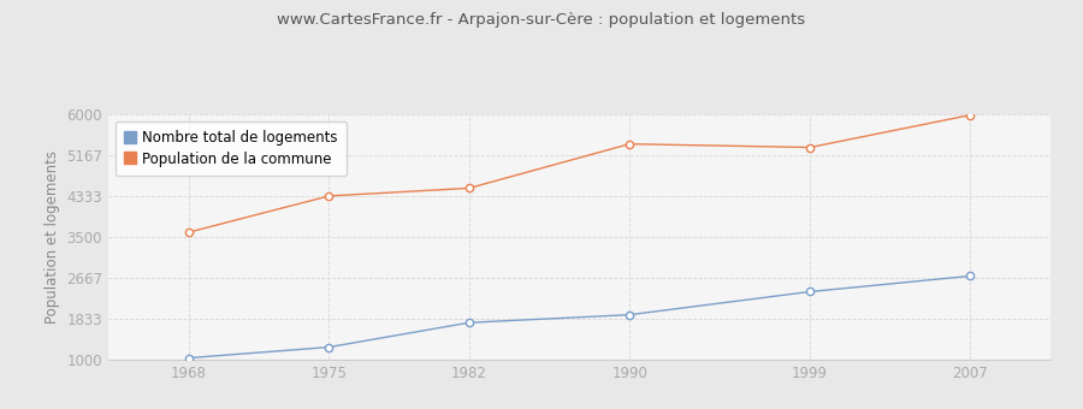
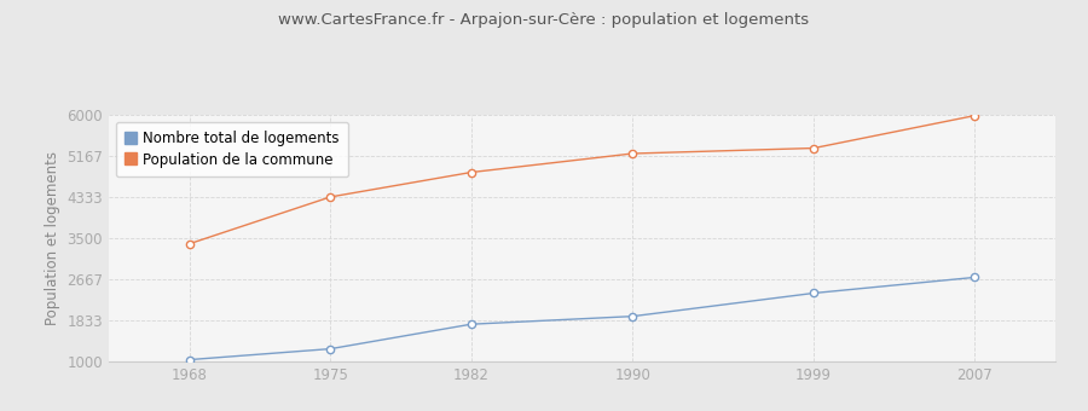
Population de la commune/1968: 3600 -> 3390
Population de la commune/1982: 4500 -> 4840
Population de la commune/1990: 5400 -> 5220
